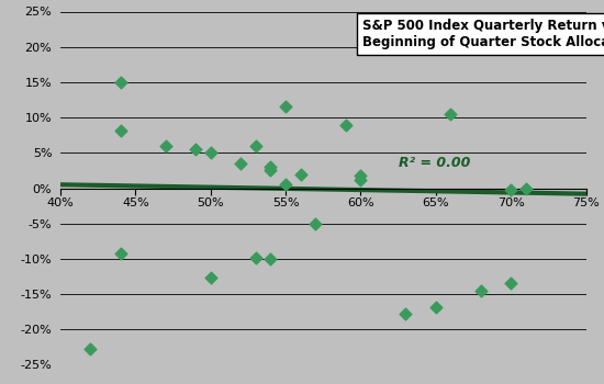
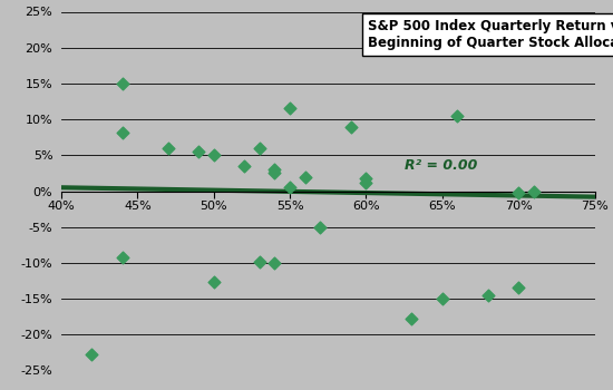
65%: -16.8% -> -15.0%
